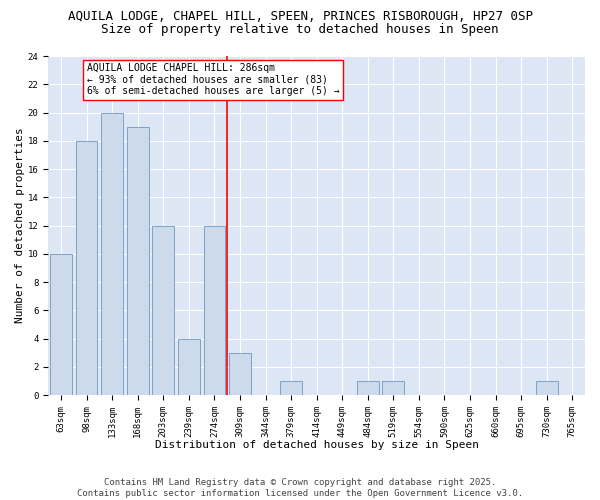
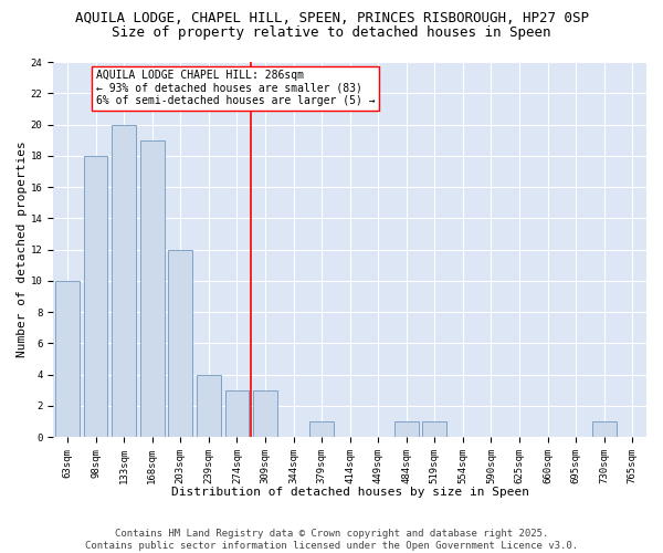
274sqm: 12 -> 3
